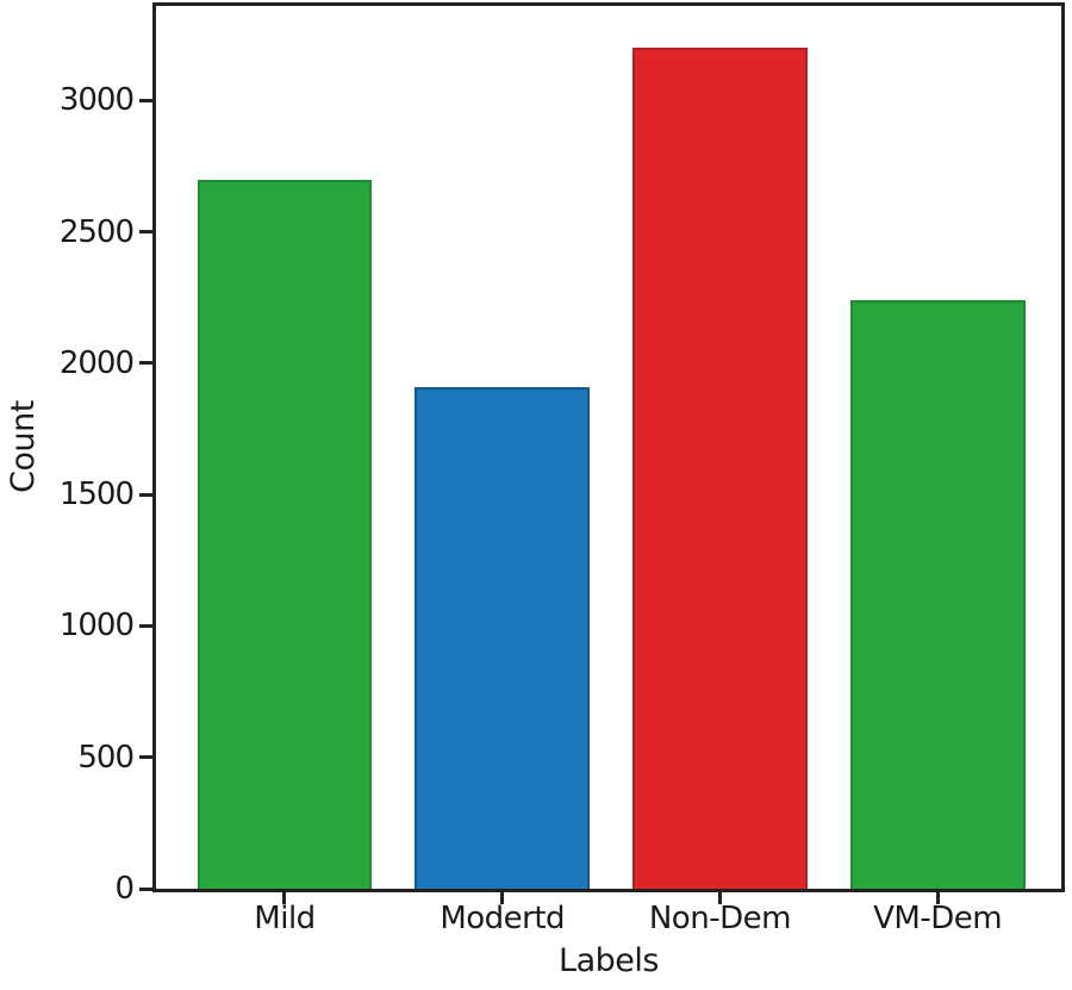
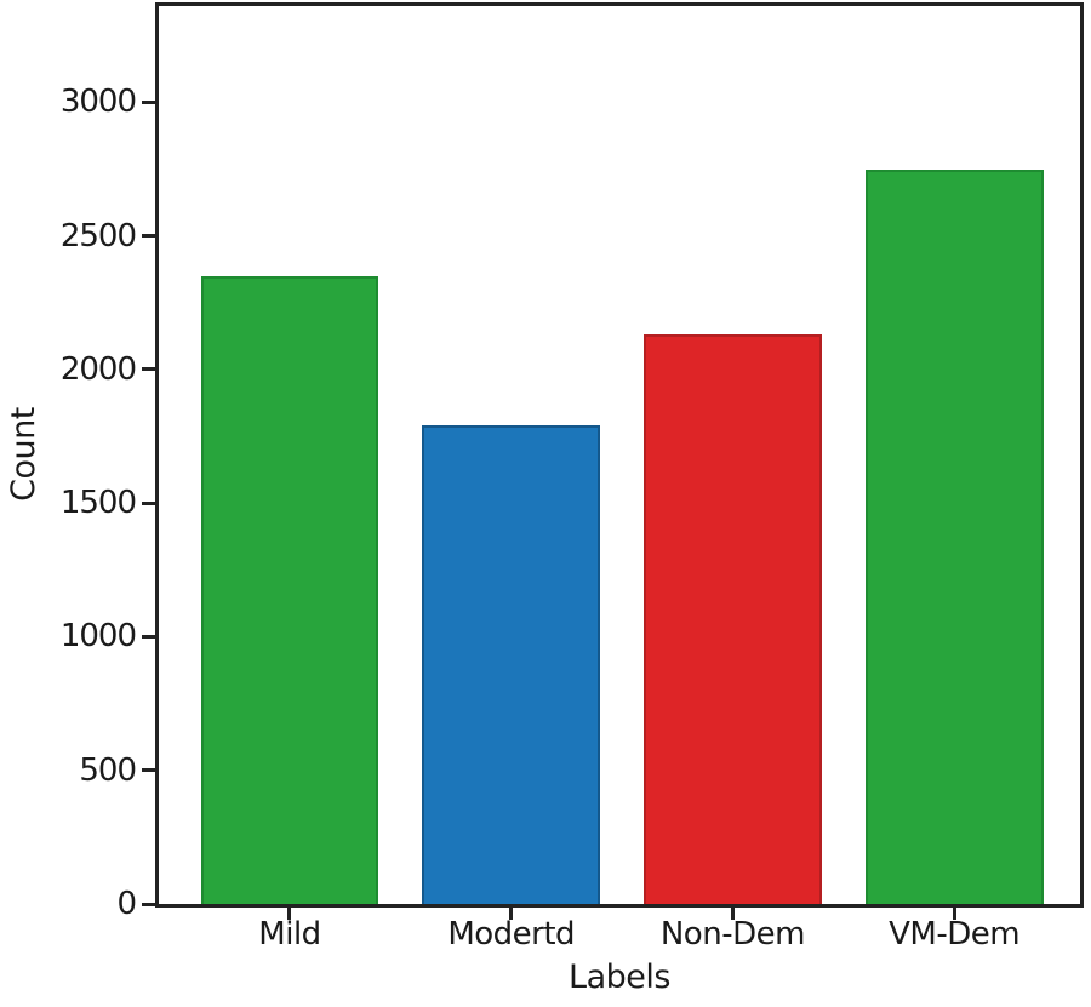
Mild: 2700 -> 2350
Modertd: 1910 -> 1790
Non-Dem: 3200 -> 2130
VM-Dem: 2240 -> 2750
